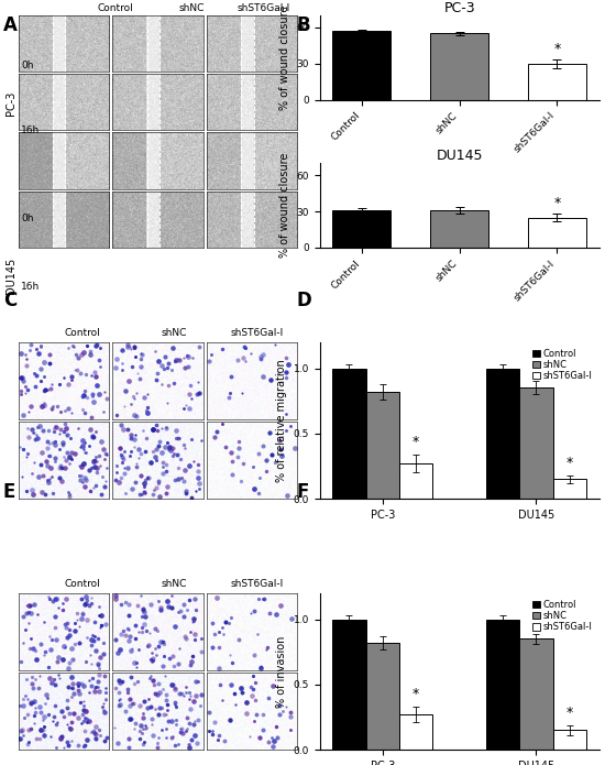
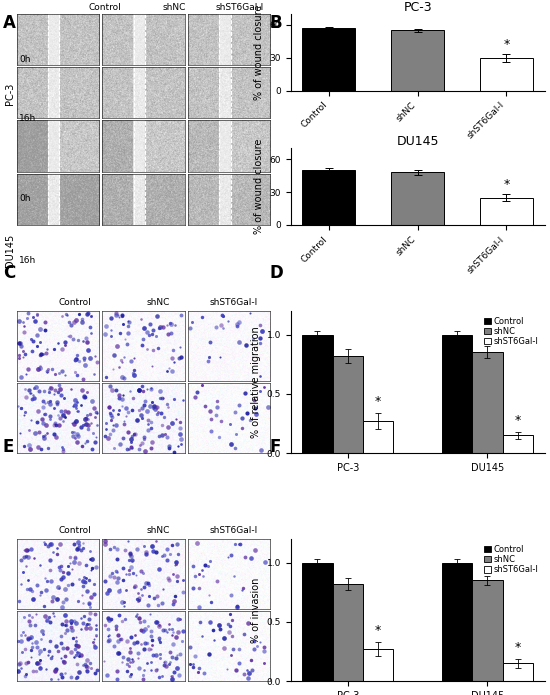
DU145/Control: 31 -> 50
DU145/shNC: 31 -> 48
